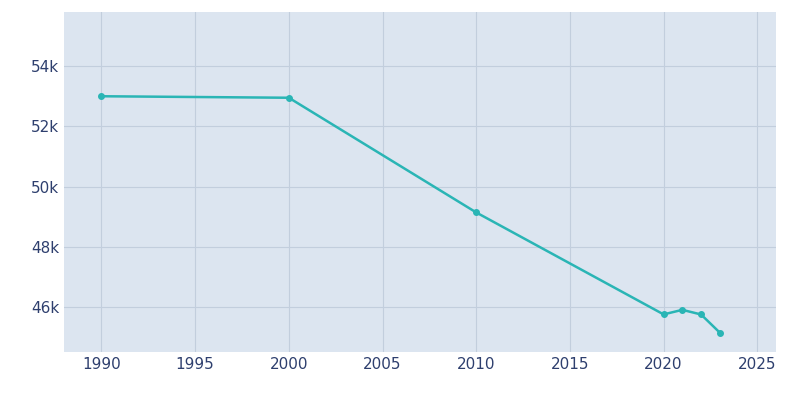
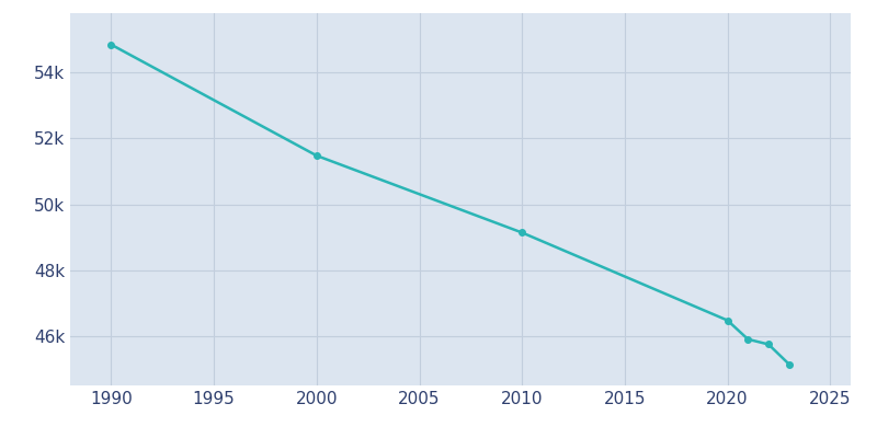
1990: 53.00k -> 54.84k
2000: 52.95k -> 51.48k
2020: 45.75k -> 46.48k
